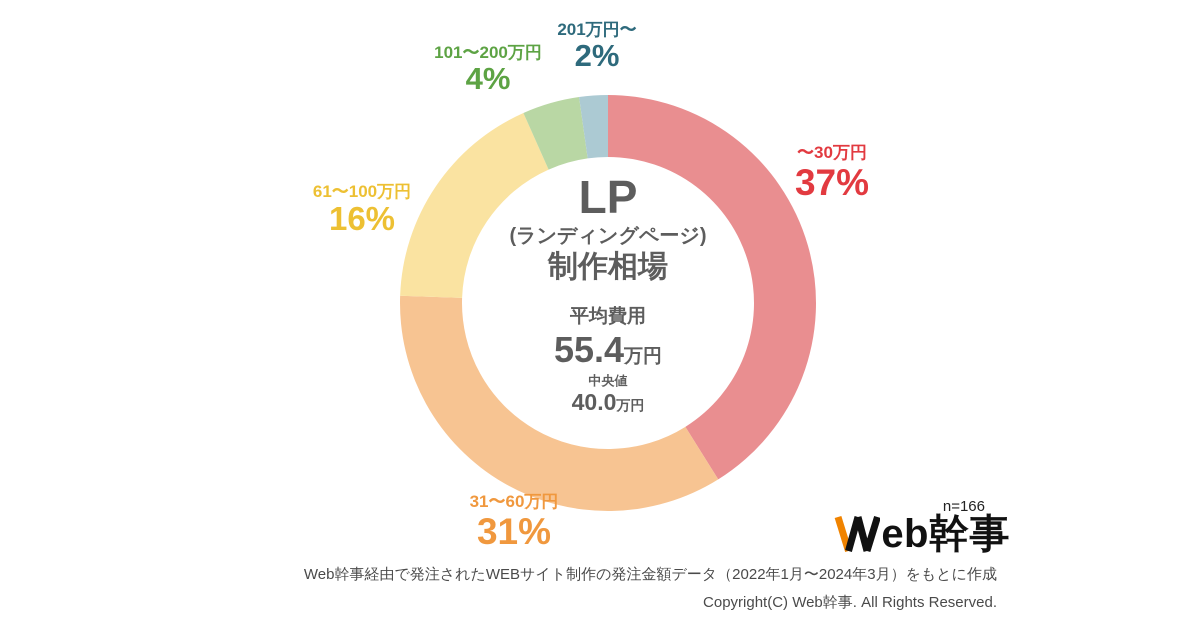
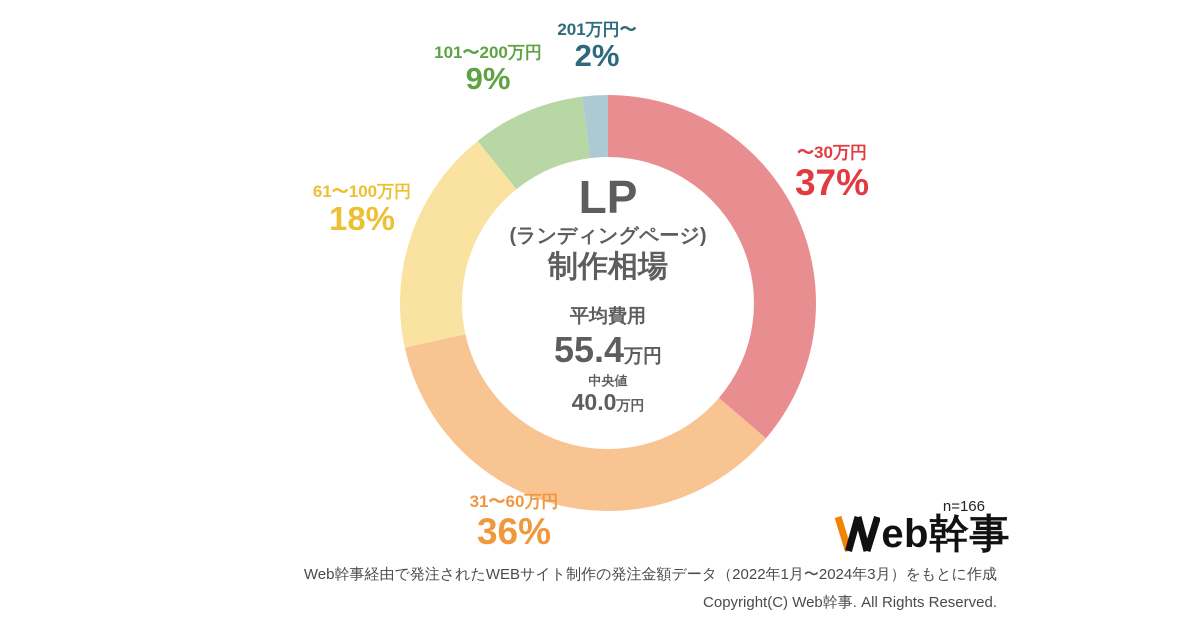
31〜60万円: 31% -> 36%
61〜100万円: 16% -> 18%
101〜200万円: 4% -> 9%
